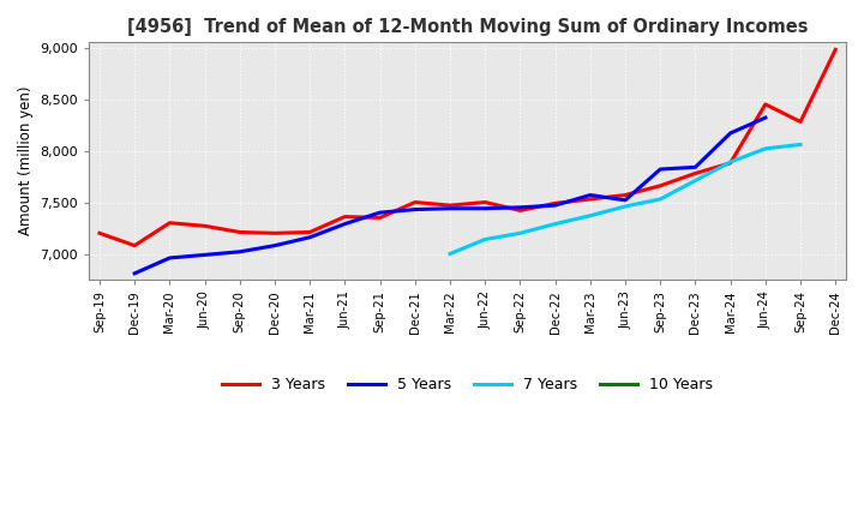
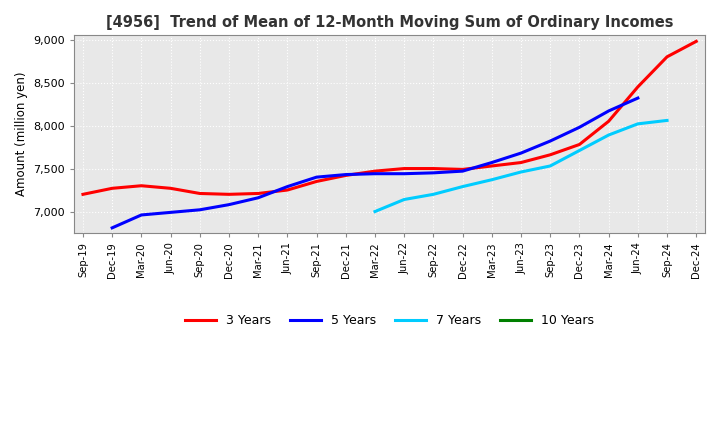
3 Years/Dec-19: 7,080 -> 7,270
3 Years/Jun-21: 7,360 -> 7,250
3 Years/Dec-21: 7,500 -> 7,420
3 Years/Sep-22: 7,420 -> 7,500
5 Years/Jun-23: 7,520 -> 7,680
5 Years/Dec-23: 7,840 -> 7,980
3 Years/Mar-24: 7,880 -> 8,050
3 Years/Sep-24: 8,280 -> 8,800
